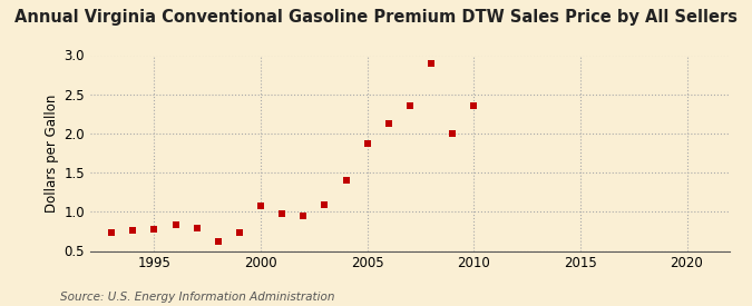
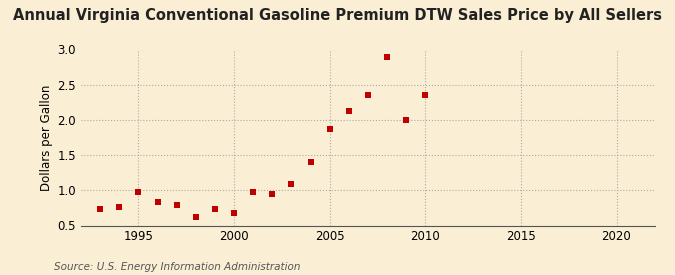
1995: 0.78 -> 0.98
2000: 1.07 -> 0.68
